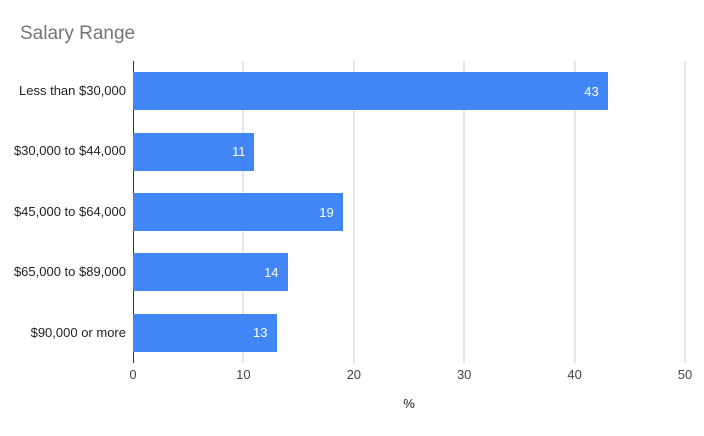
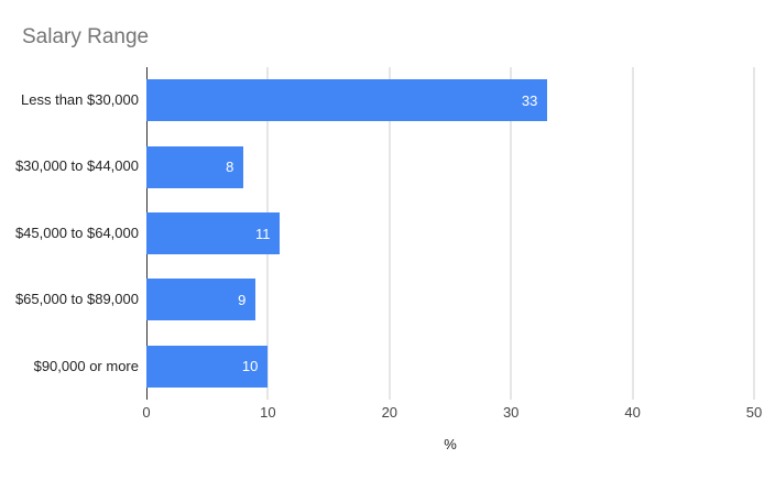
Less than $30,000: 43 -> 33
$30,000 to $44,000: 11 -> 8
$45,000 to $64,000: 19 -> 11
$65,000 to $89,000: 14 -> 9
$90,000 or more: 13 -> 10
